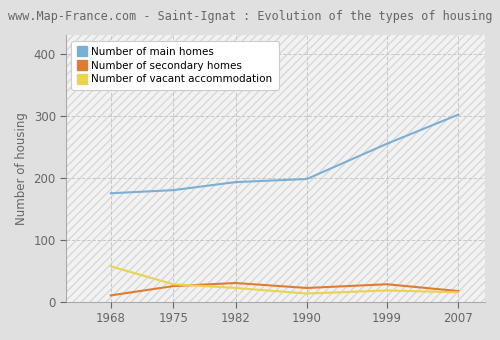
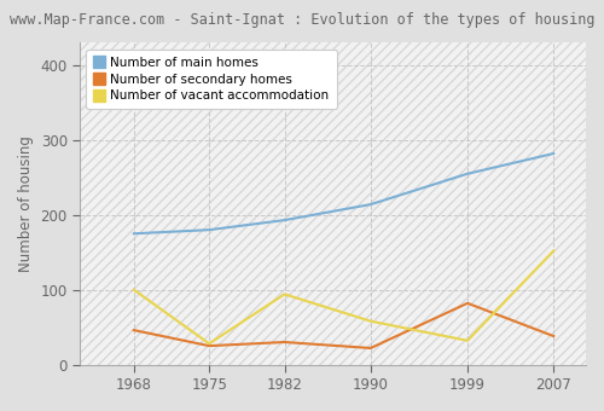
Number of secondary homes/1968: 10 -> 46
Number of vacant accommodation/1968: 57 -> 100
Number of vacant accommodation/1982: 22 -> 94
Number of main homes/1990: 198 -> 214
Number of vacant accommodation/1990: 13 -> 58
Number of secondary homes/1999: 28 -> 82
Number of vacant accommodation/1999: 18 -> 32
Number of main homes/2007: 302 -> 282
Number of secondary homes/2007: 17 -> 38
Number of vacant accommodation/2007: 15 -> 152
